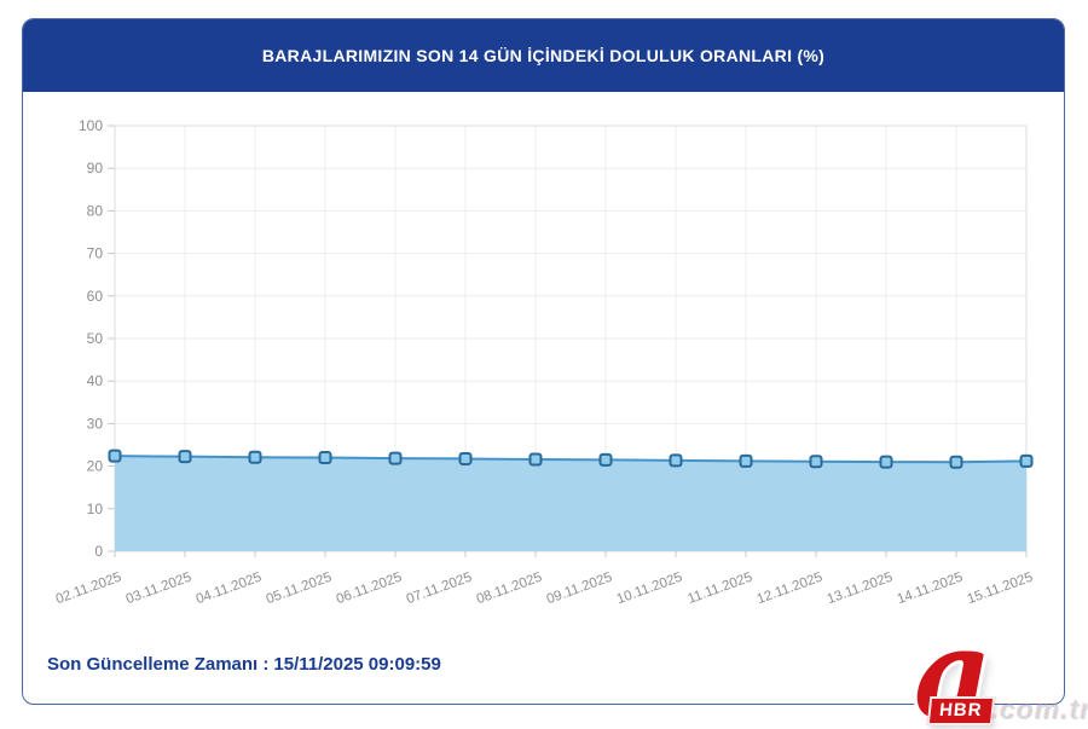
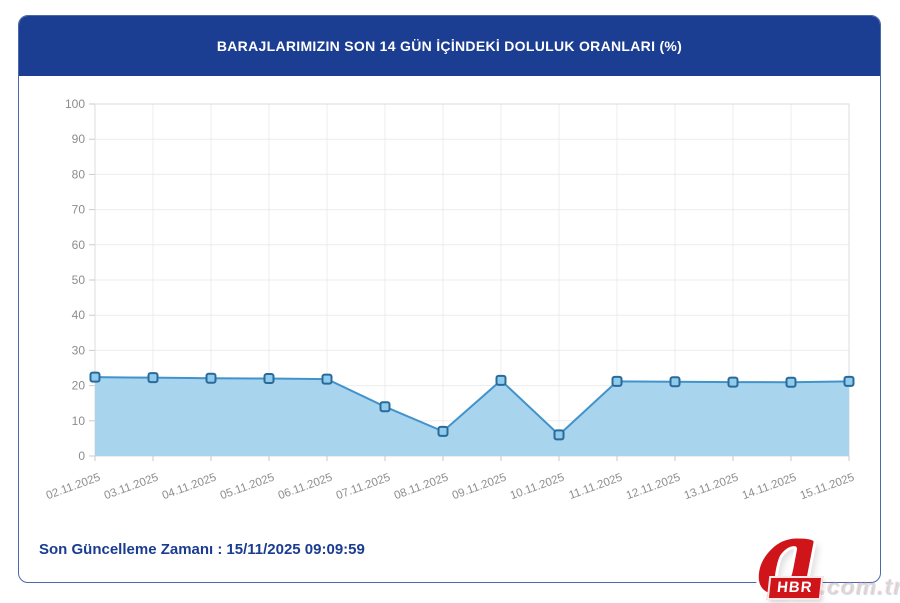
07.11.2025: 22 -> 14
08.11.2025: 22 -> 7
10.11.2025: 21 -> 6
